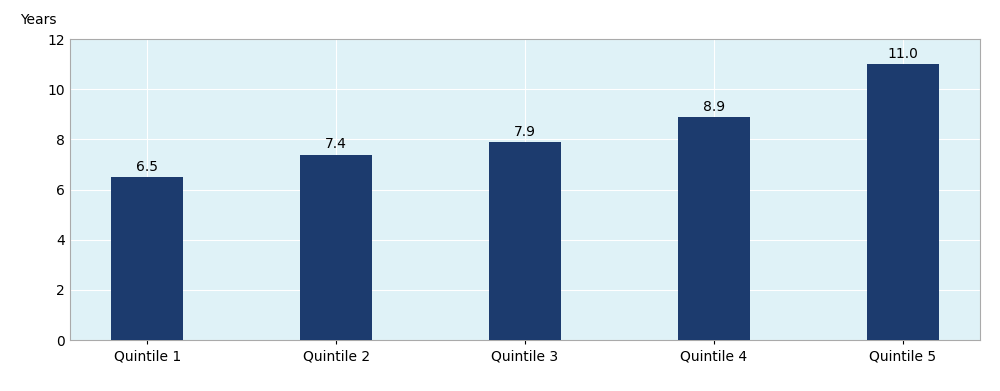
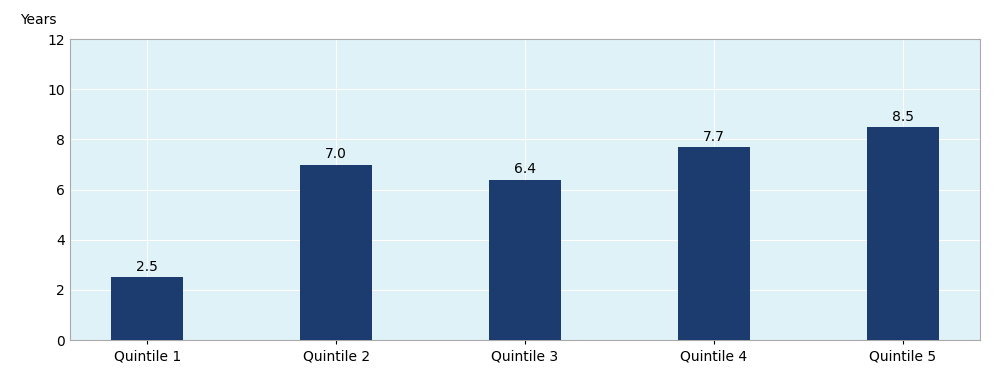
Quintile 1: 6.5 -> 2.5
Quintile 2: 7.4 -> 7.0
Quintile 3: 7.9 -> 6.4
Quintile 4: 8.9 -> 7.7
Quintile 5: 11.0 -> 8.5
